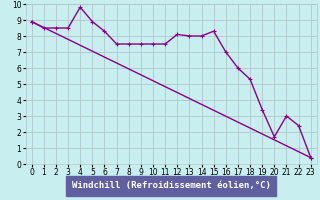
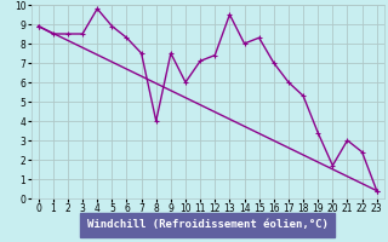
8: 7.5 -> 4.0
10: 7.5 -> 6.0
11: 7.5 -> 7.1
12: 8.1 -> 7.4
13: 8.0 -> 9.5
